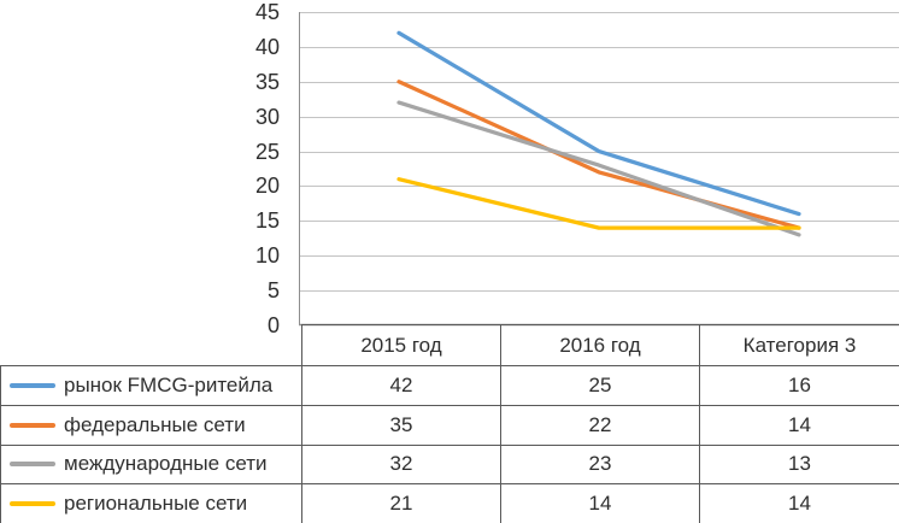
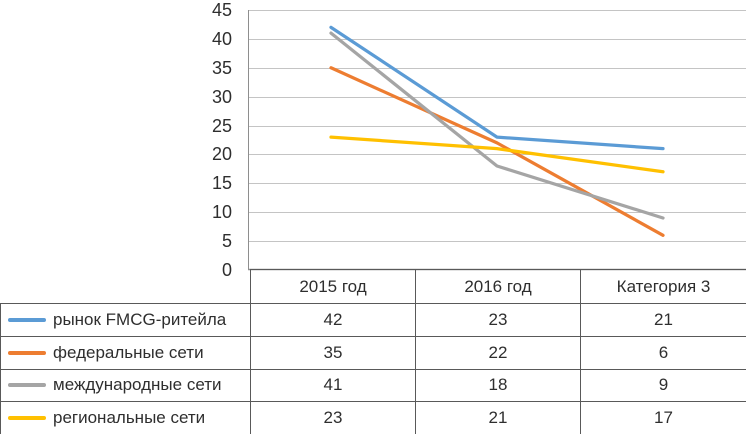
международные сети/2015 год: 32 -> 41
региональные сети/2015 год: 21 -> 23
рынок FMCG-ритейла/2016 год: 25 -> 23
международные сети/2016 год: 23 -> 18
региональные сети/2016 год: 14 -> 21
рынок FMCG-ритейла/Категория 3: 16 -> 21
федеральные сети/Категория 3: 14 -> 6
международные сети/Категория 3: 13 -> 9
региональные сети/Категория 3: 14 -> 17
